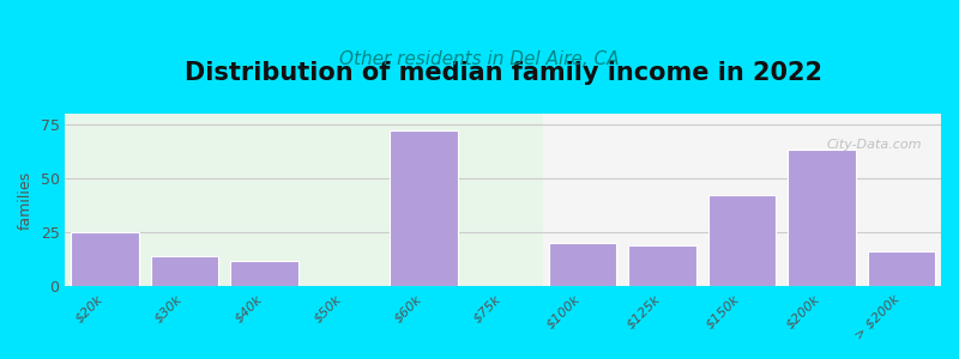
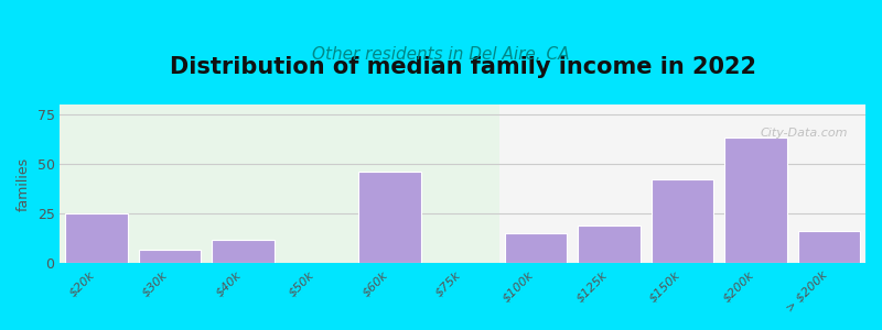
$30k: 14 -> 7
$60k: 72 -> 46
$100k: 20 -> 15
